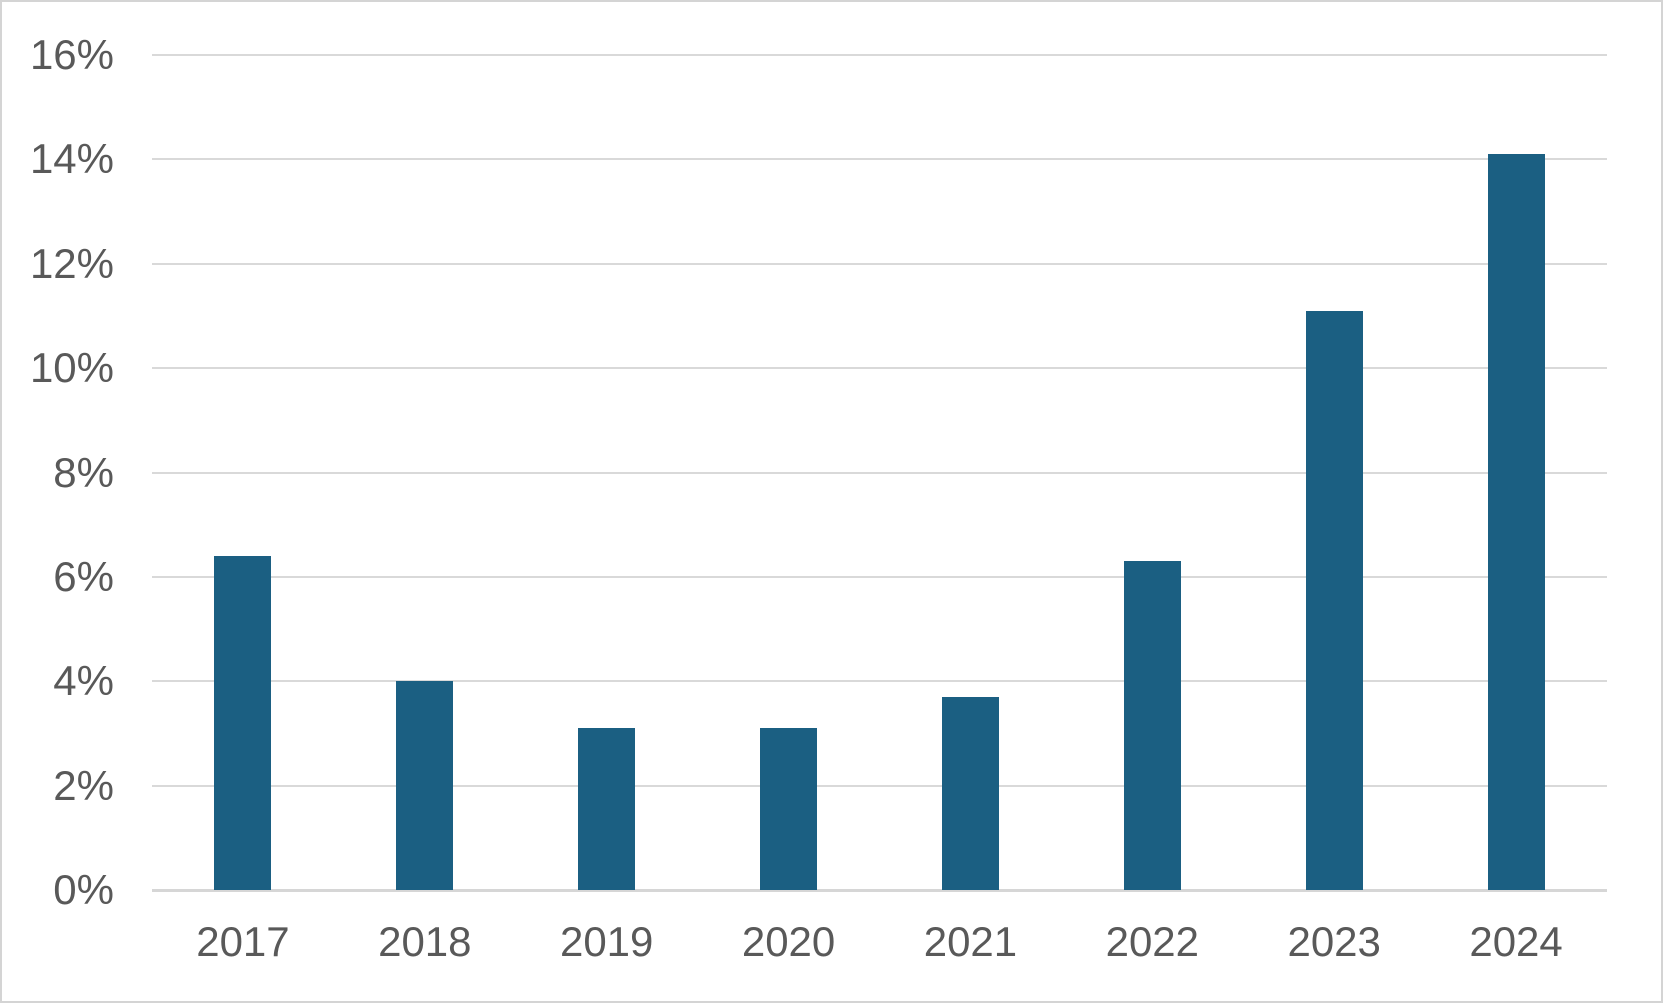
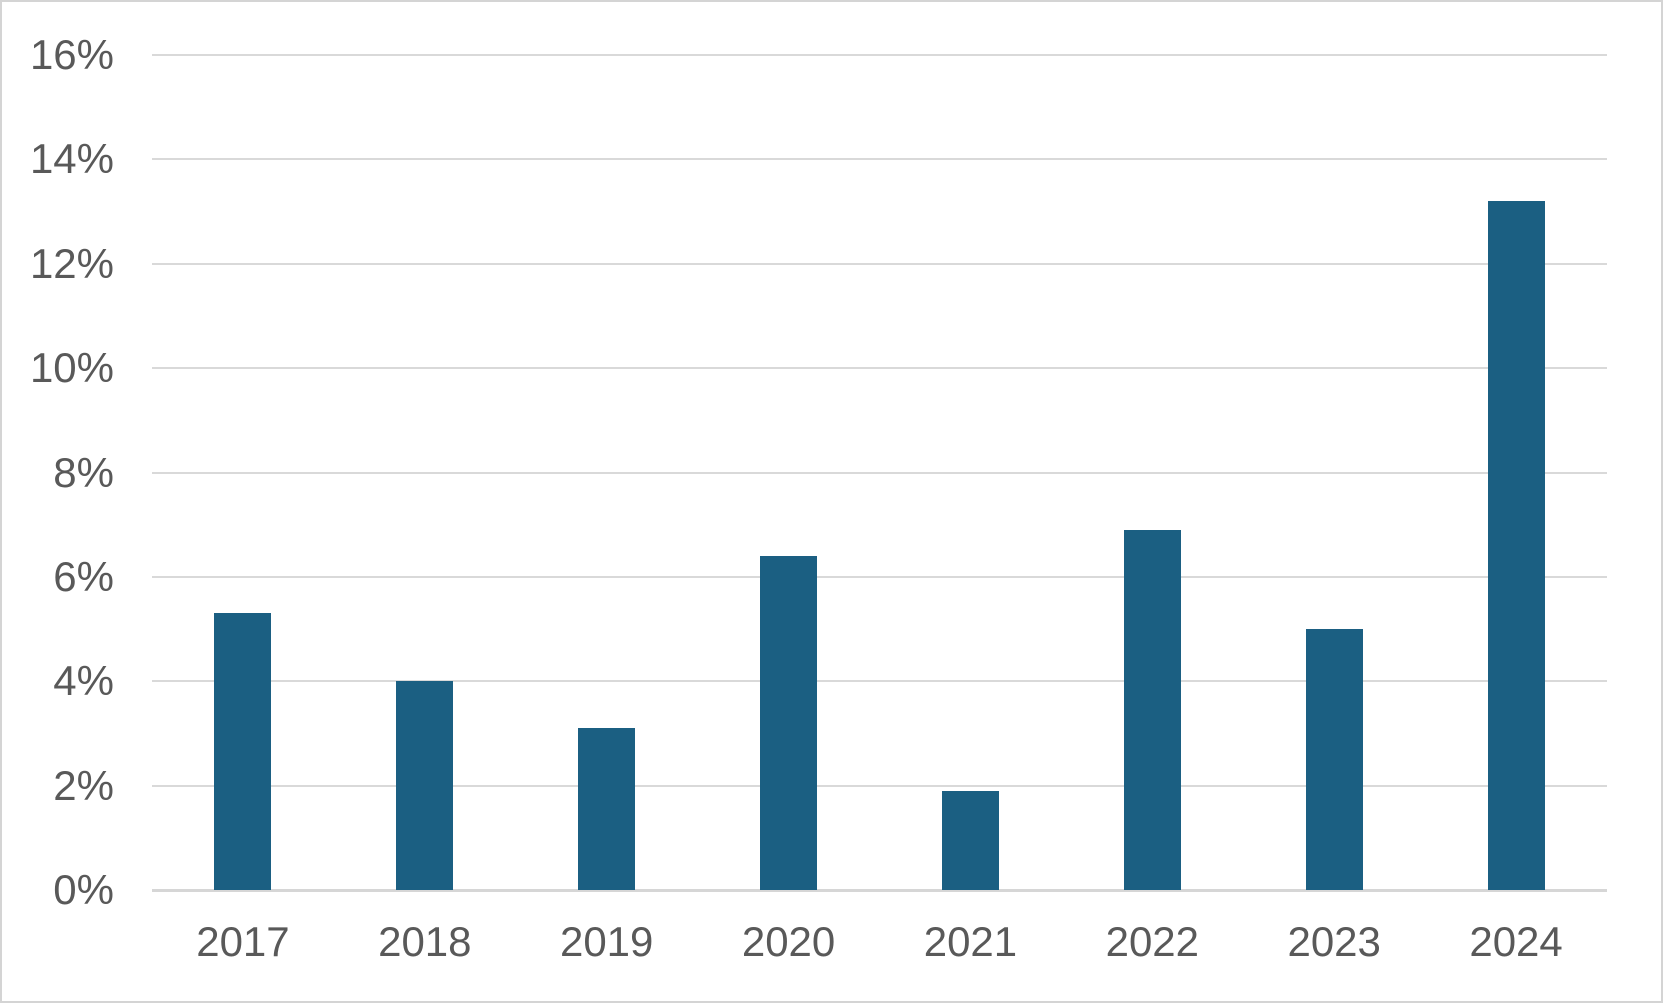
2017: 6.4% -> 5.3%
2020: 3.1% -> 6.4%
2021: 3.7% -> 1.9%
2022: 6.3% -> 6.9%
2023: 11.1% -> 5.0%
2024: 14.1% -> 13.2%
